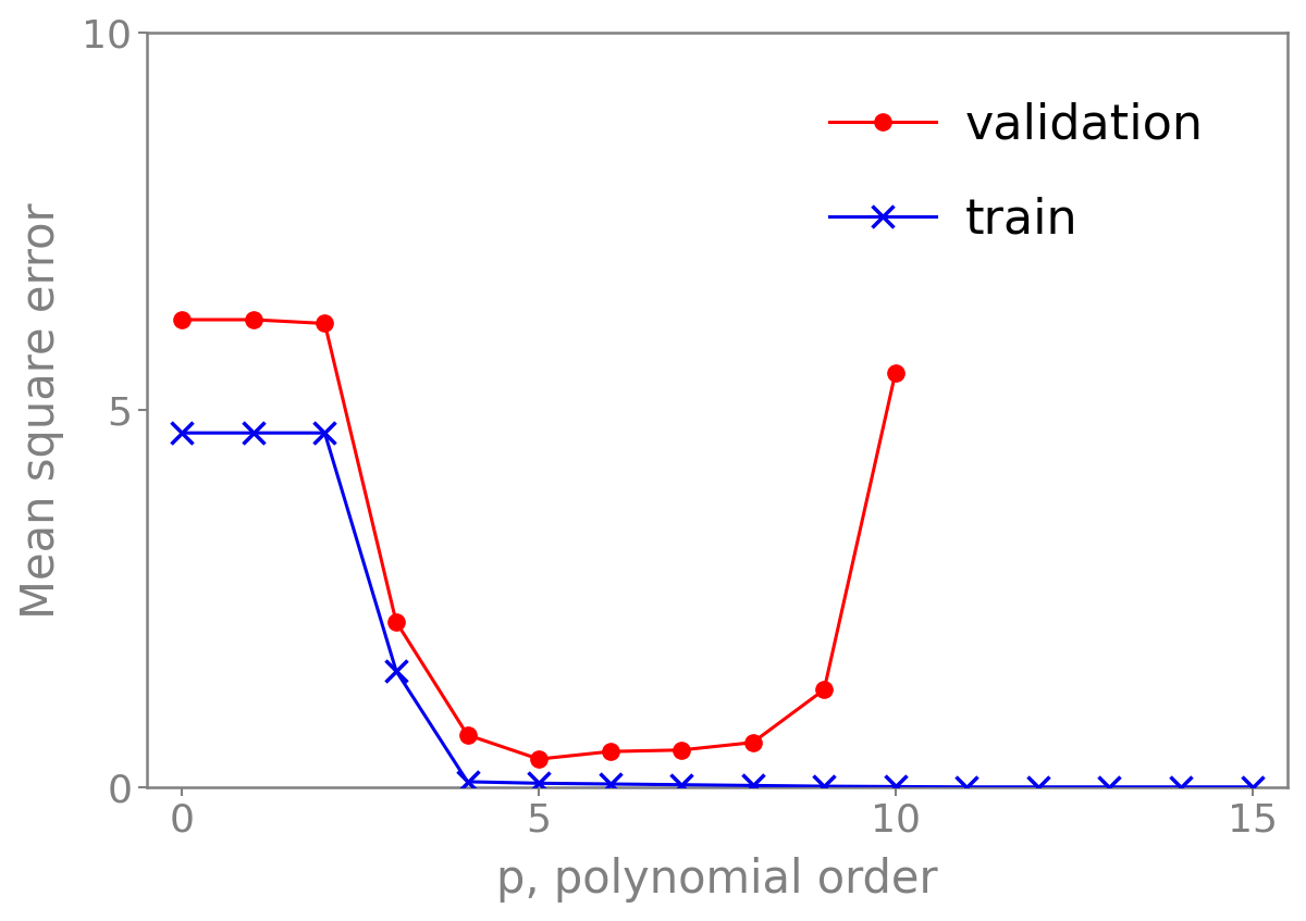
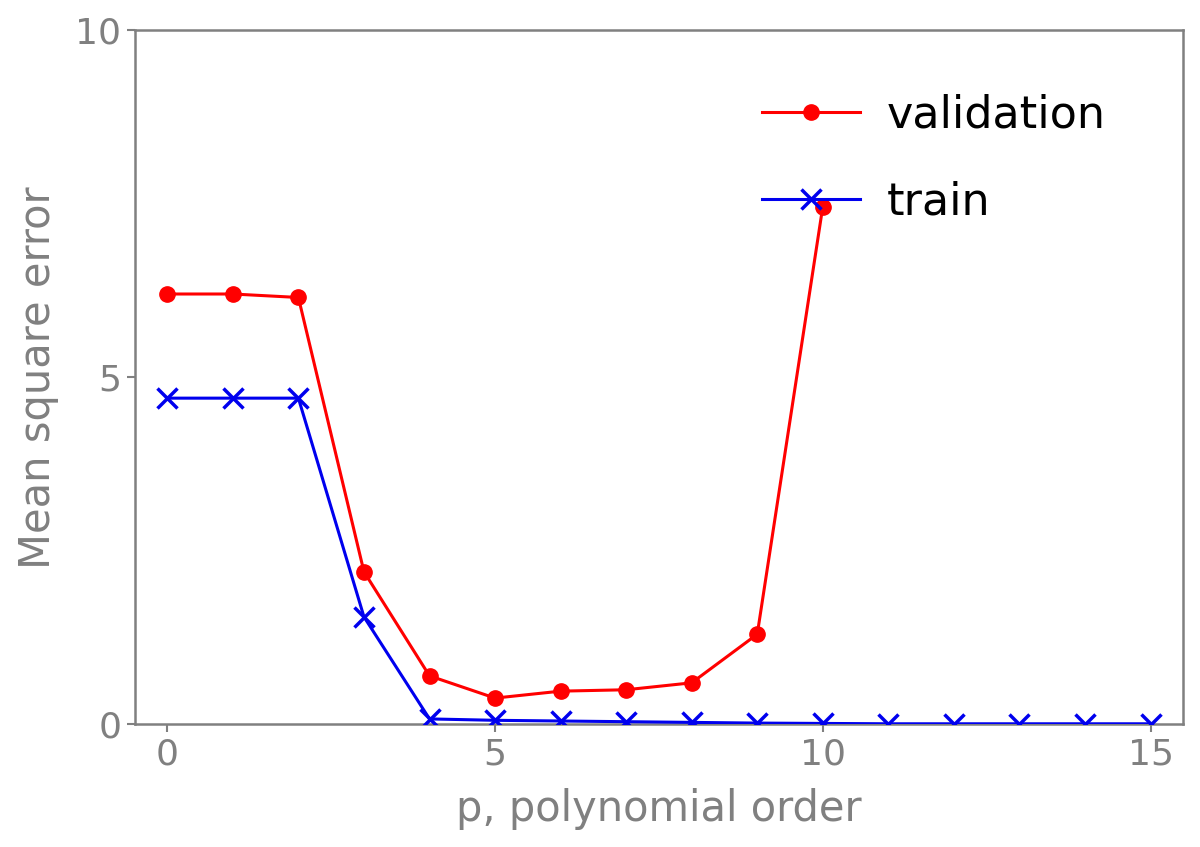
validation/10: 5.50 -> 7.46
